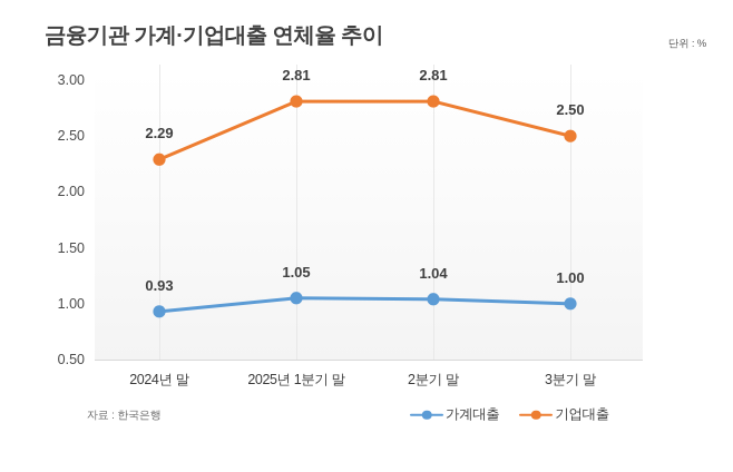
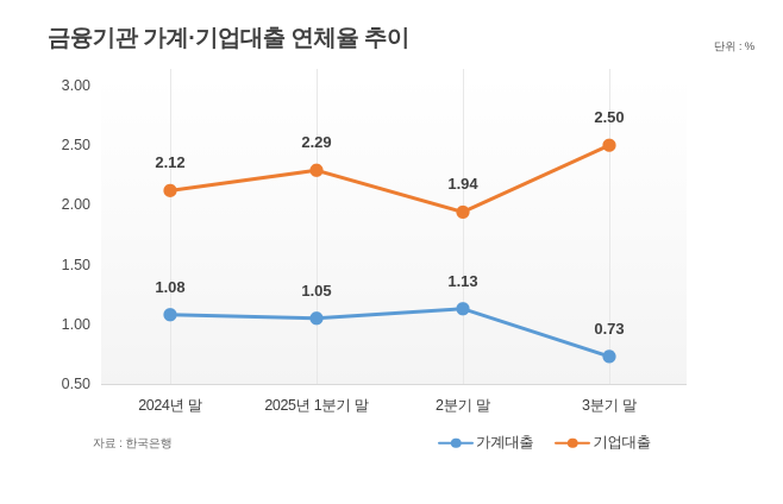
가계대출/2024년 말: 0.93 -> 1.08
기업대출/2024년 말: 2.29 -> 2.12
기업대출/2025년 1분기 말: 2.81 -> 2.29
가계대출/2분기 말: 1.04 -> 1.13
기업대출/2분기 말: 2.81 -> 1.94
가계대출/3분기 말: 1.00 -> 0.73
